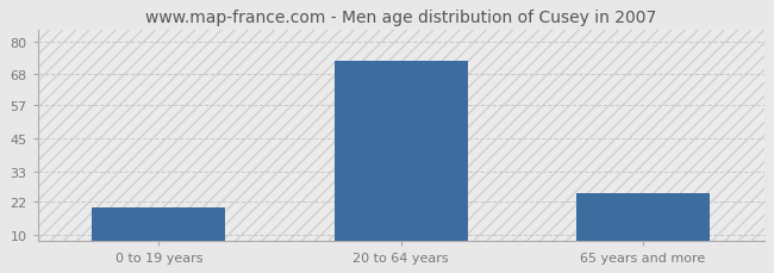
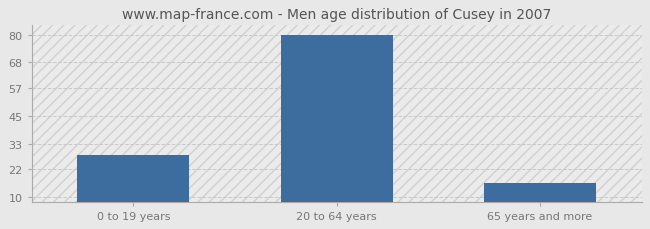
0 to 19 years: 20 -> 28
20 to 64 years: 73 -> 80
65 years and more: 25 -> 16
